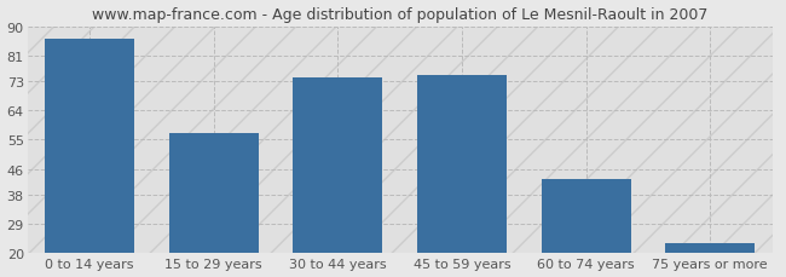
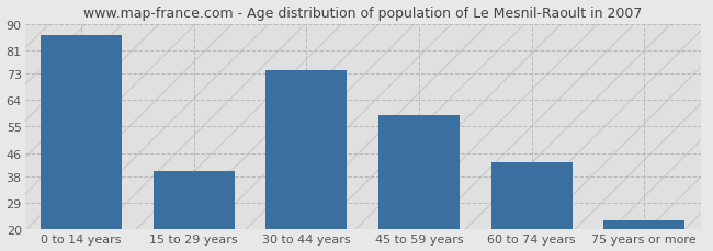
15 to 29 years: 57 -> 40
45 to 59 years: 75 -> 59
